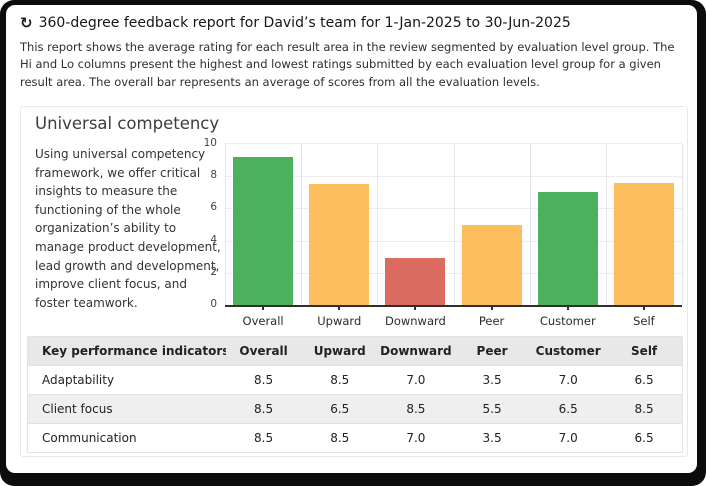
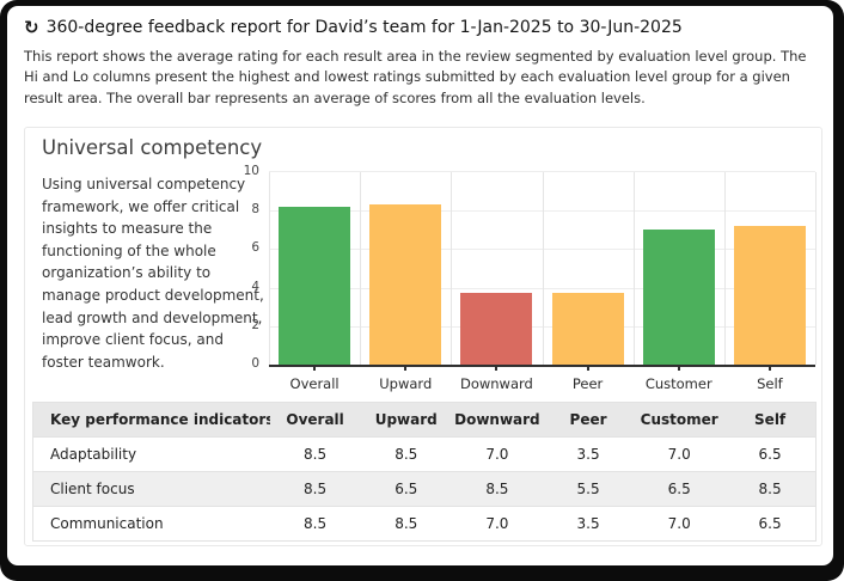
Overall: 9.2 -> 8.2
Upward: 7.5 -> 8.3
Downward: 2.9 -> 3.7
Peer: 5.0 -> 3.7
Self: 7.6 -> 7.2
